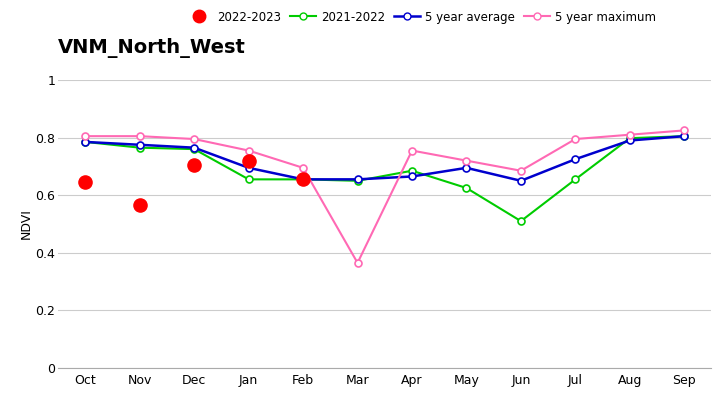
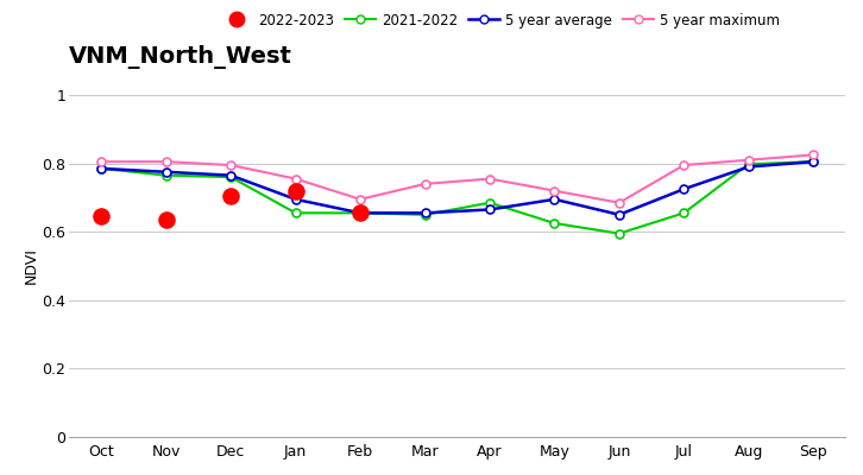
2022-2023/Nov: 0.565 -> 0.635
5 year maximum/Mar: 0.365 -> 0.740
2021-2022/Jun: 0.510 -> 0.595
